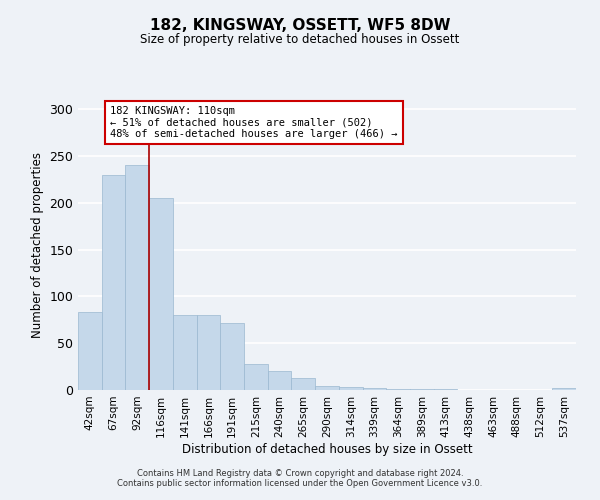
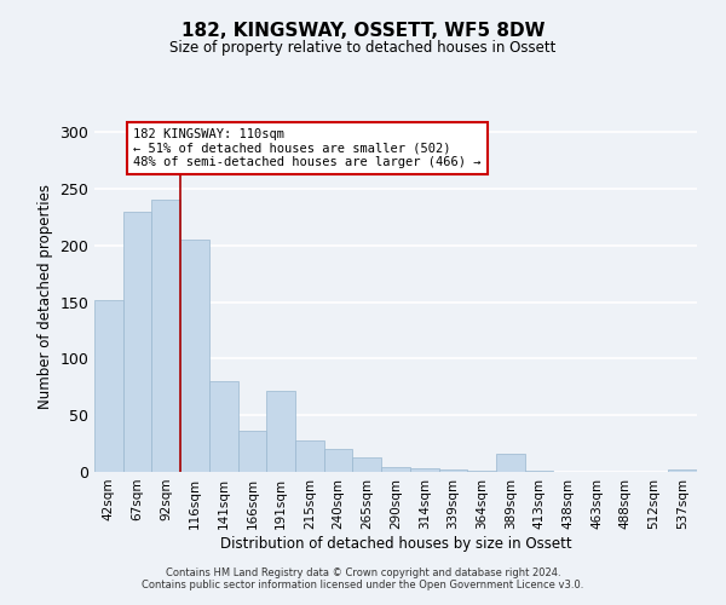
42sqm: 83 -> 152
166sqm: 80 -> 36
389sqm: 1 -> 16
